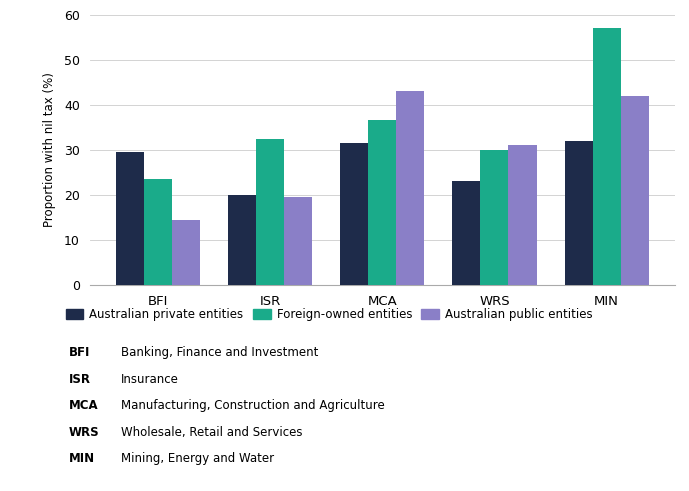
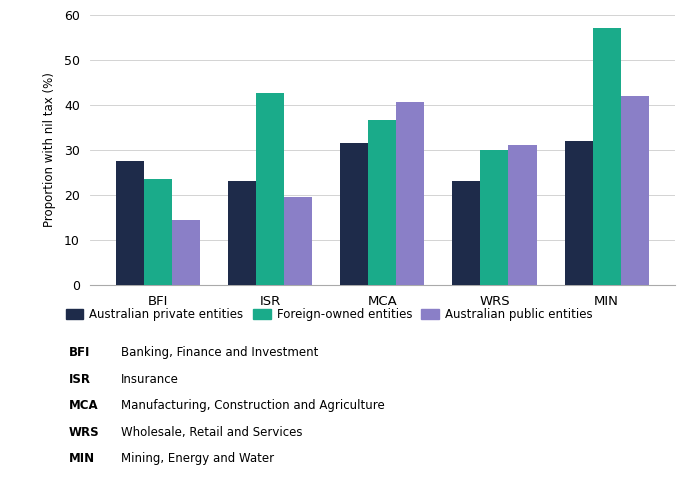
Australian private entities/BFI: 29.5 -> 27.5
Australian private entities/ISR: 20.0 -> 23.0
Foreign-owned entities/ISR: 32.5 -> 42.5
Australian public entities/MCA: 43.0 -> 40.5
